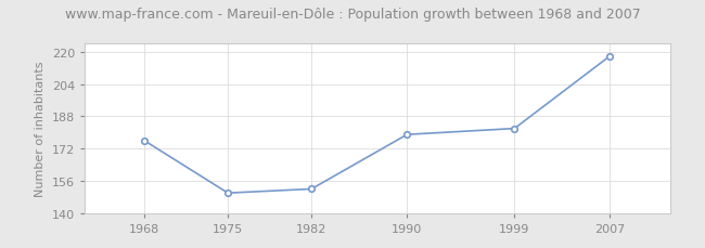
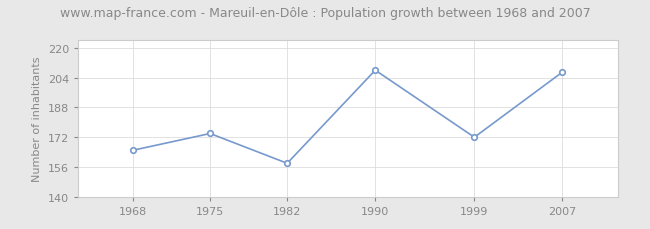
1968: 176 -> 165
1975: 150 -> 174
1982: 152 -> 158
1990: 179 -> 208
1999: 182 -> 172
2007: 218 -> 207
